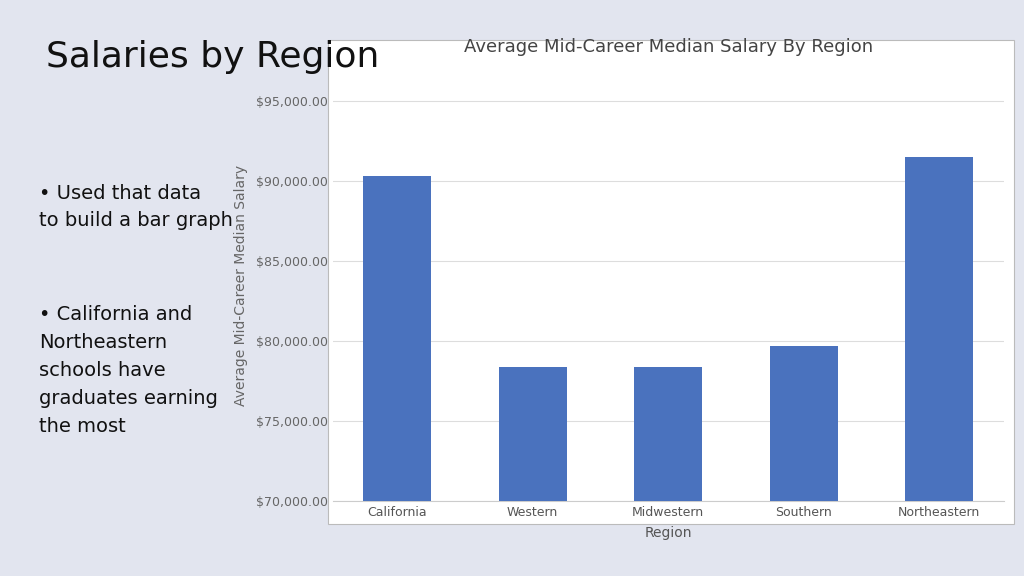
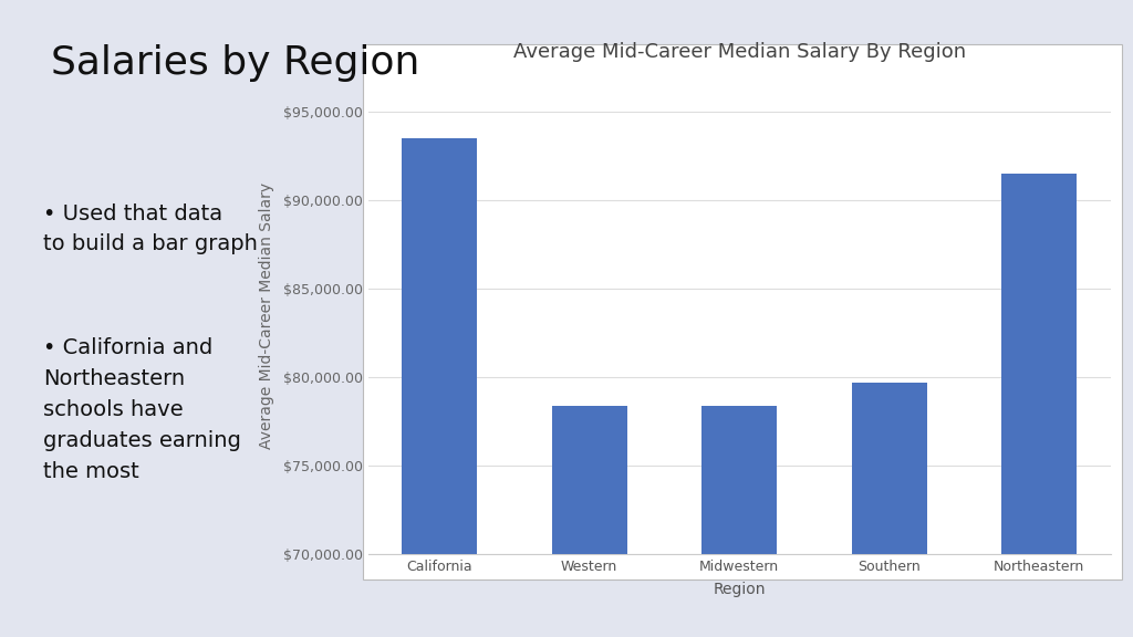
California: $90,300 -> $93,500
